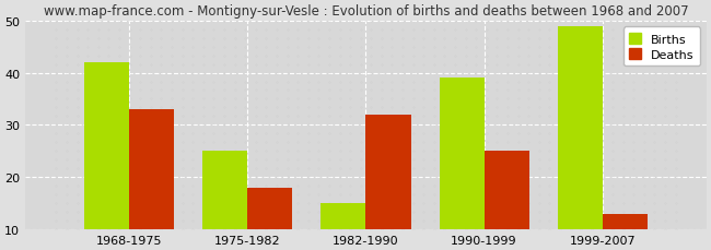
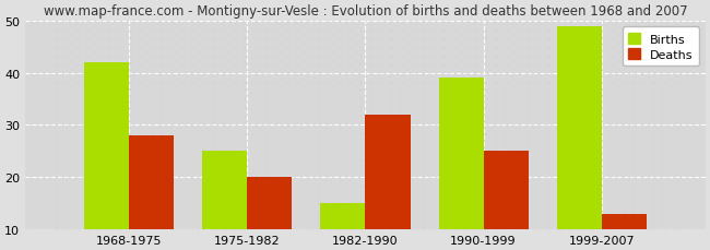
Deaths/1968-1975: 33 -> 28
Deaths/1975-1982: 18 -> 20
